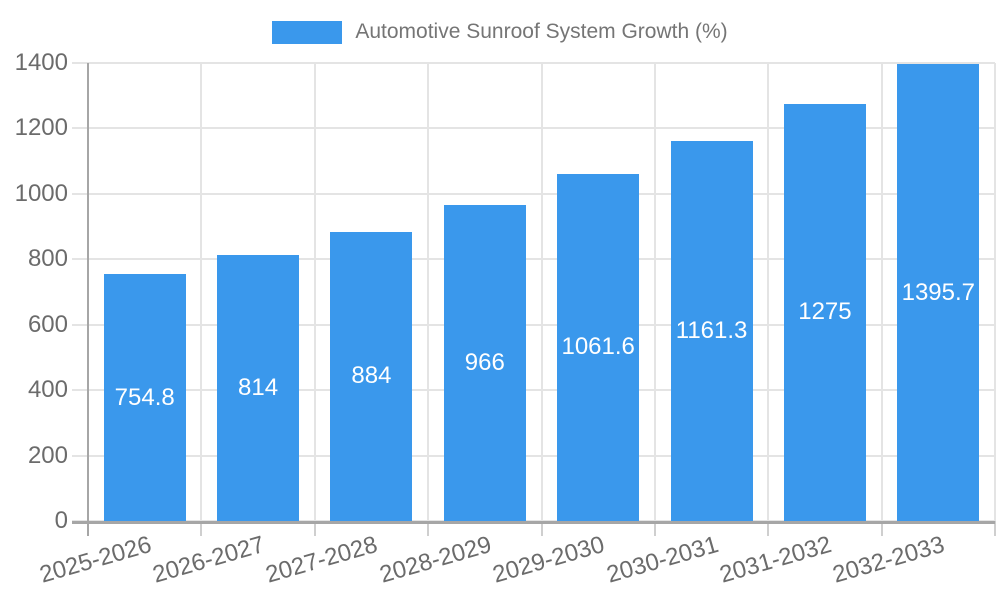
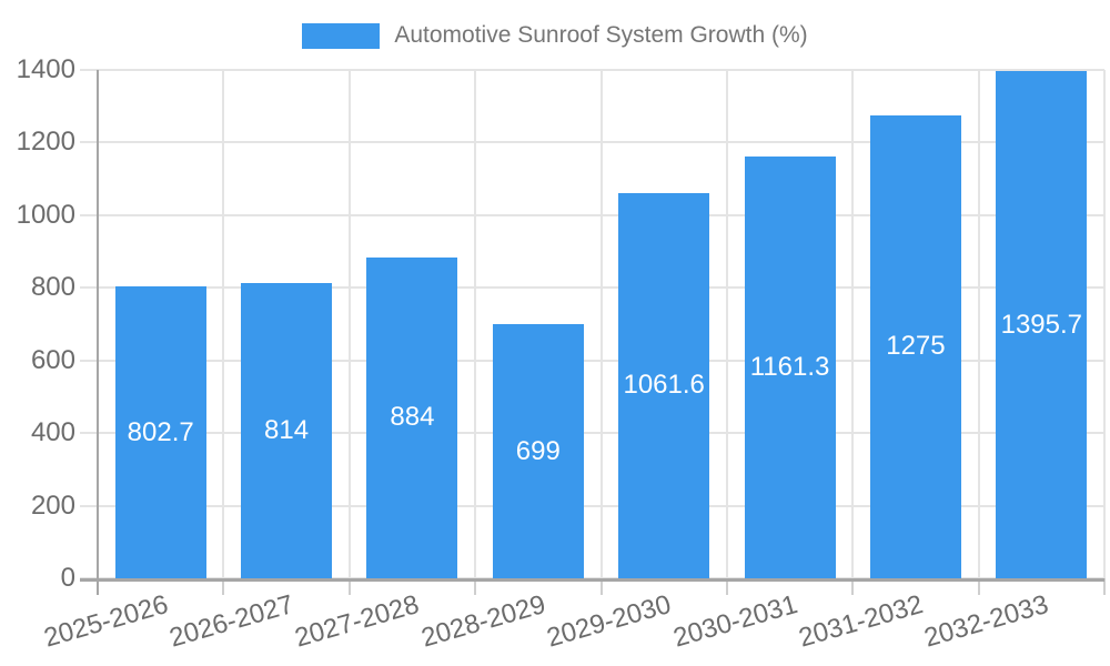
2025-2026: 754.8 -> 802.7
2028-2029: 966 -> 699
